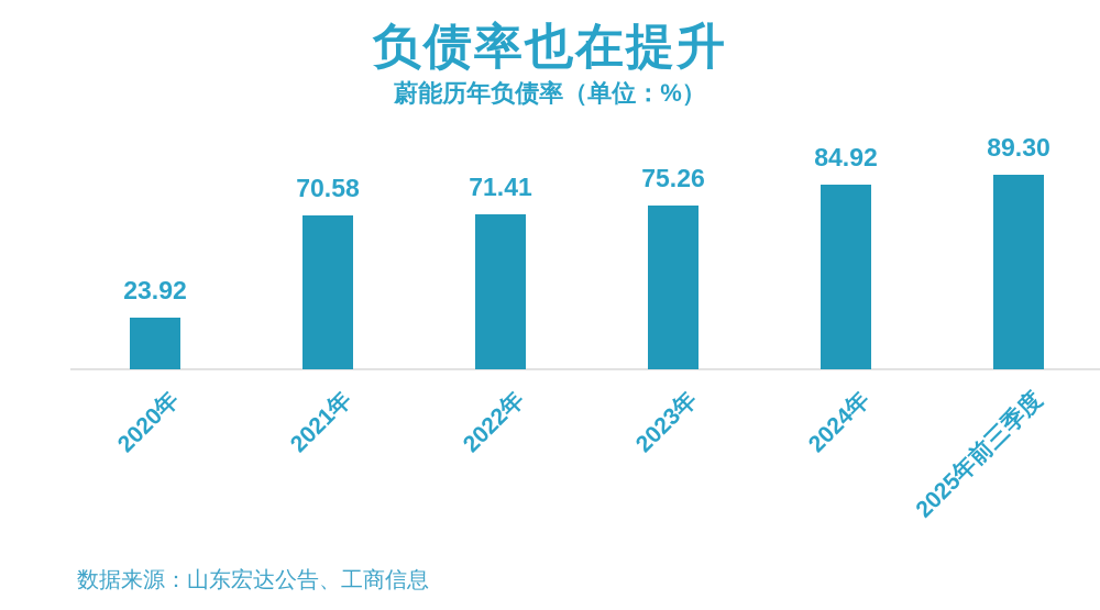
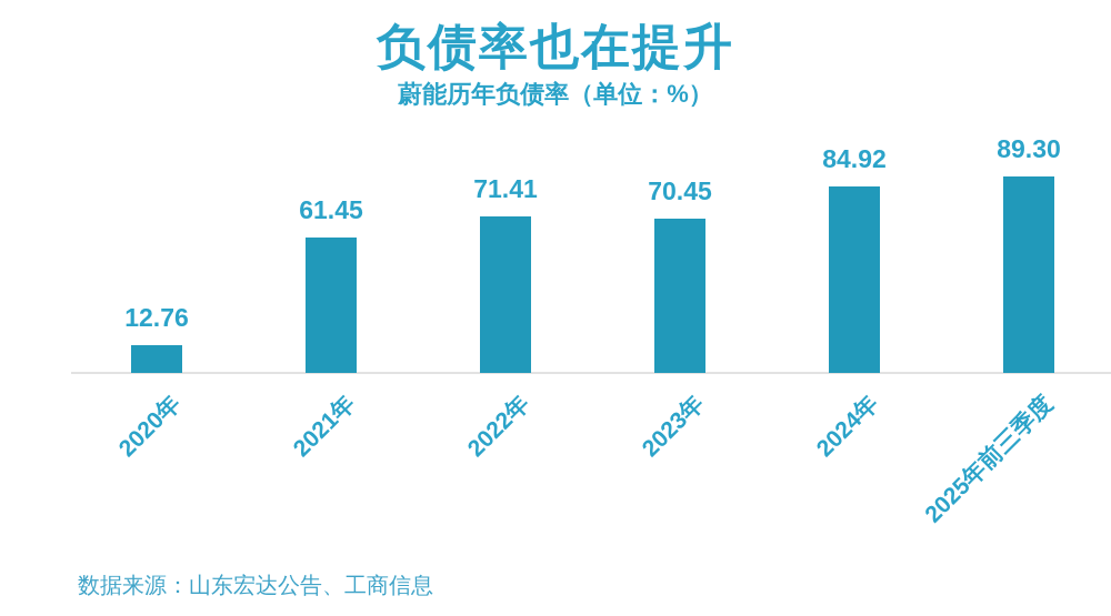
2020年: 23.92 -> 12.76
2021年: 70.58 -> 61.45
2023年: 75.26 -> 70.45
